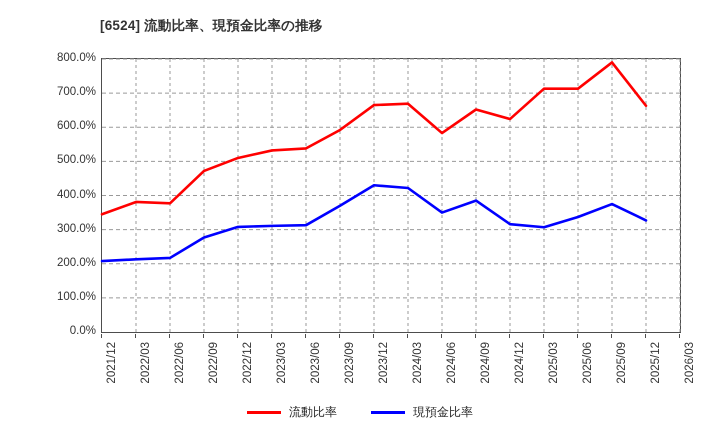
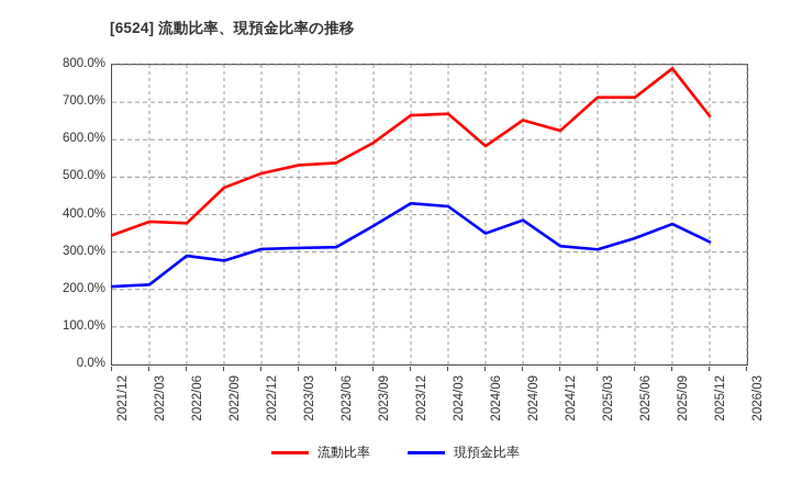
現預金比率/2022/06: 220% -> 290%
